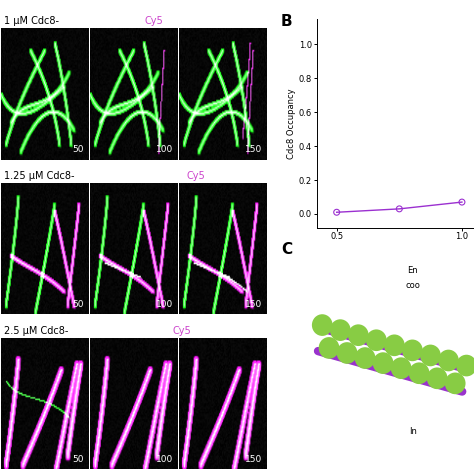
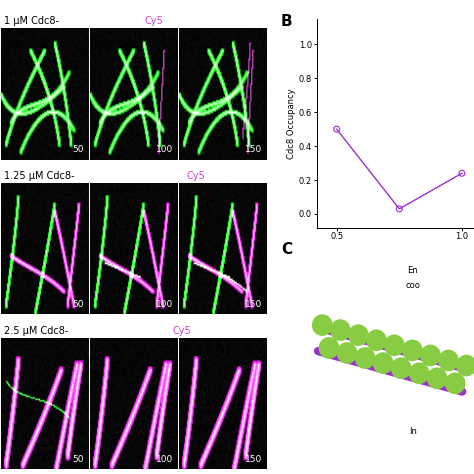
0.5: 0.01 -> 0.50
1.0: 0.07 -> 0.24
